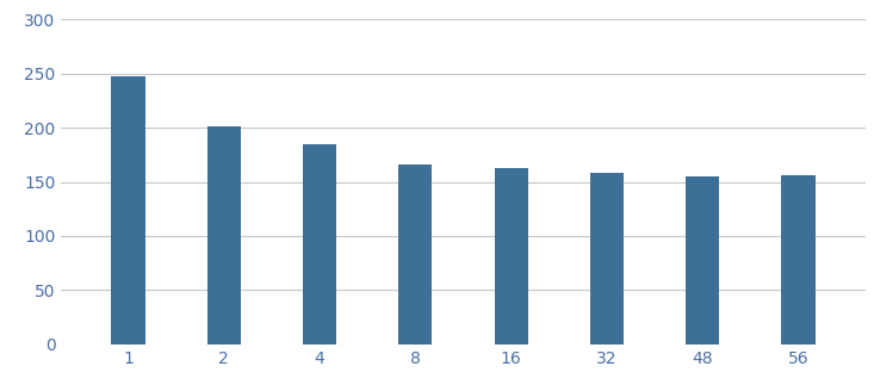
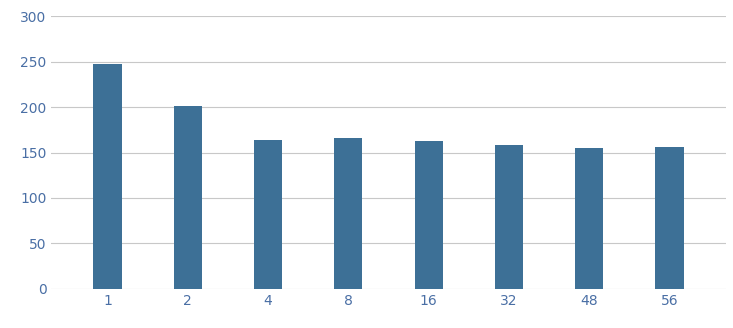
4: 185 -> 164
